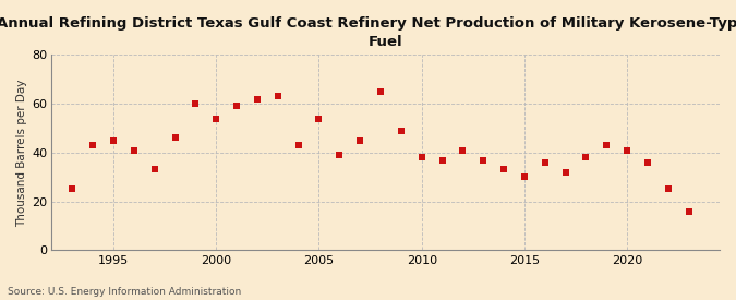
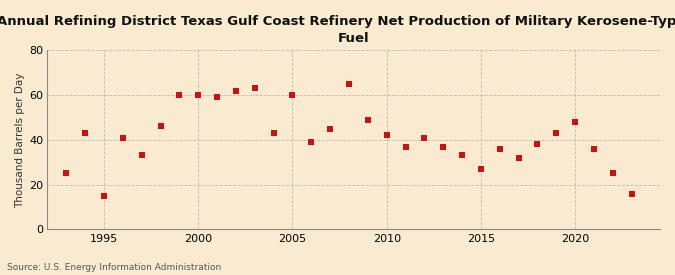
1995: 45 -> 15
2000: 54 -> 60
2005: 54 -> 60
2010: 38 -> 42
2015: 30 -> 27
2020: 41 -> 48
